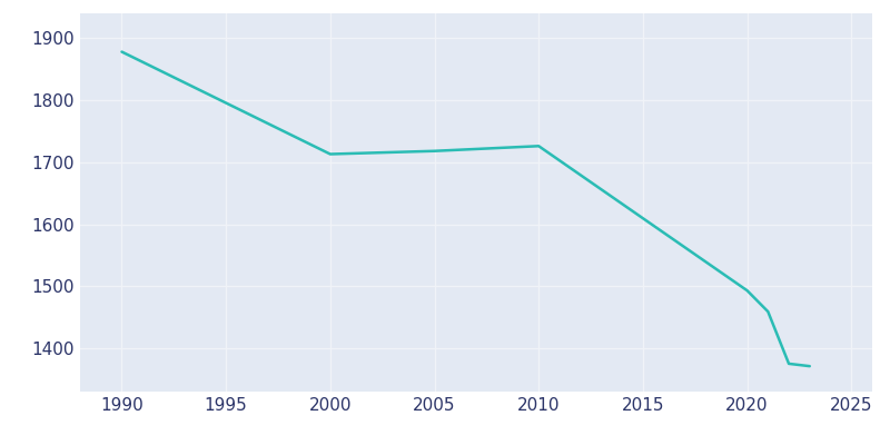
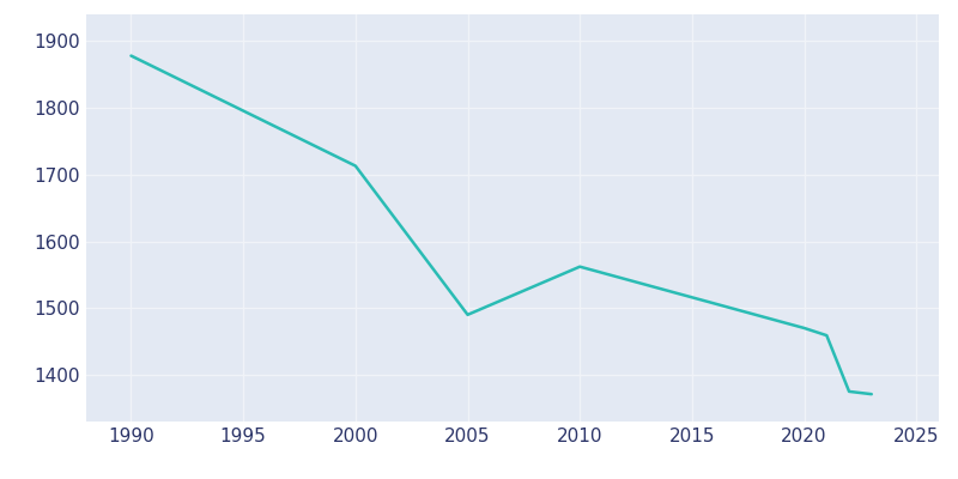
2005: 1718 -> 1490
2010: 1726 -> 1562
2020: 1493 -> 1470
